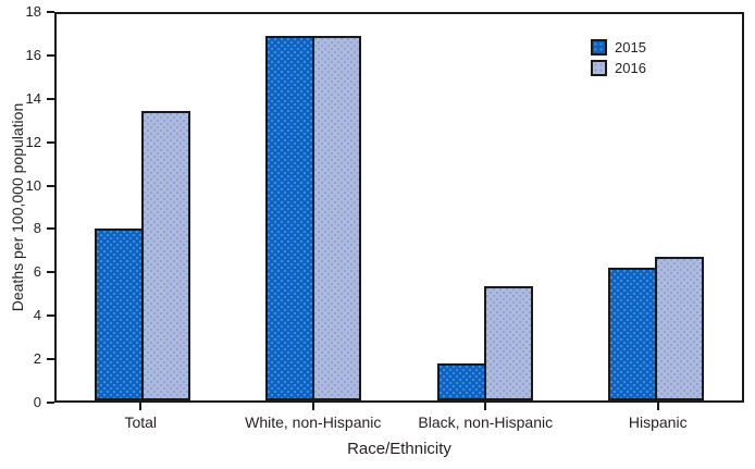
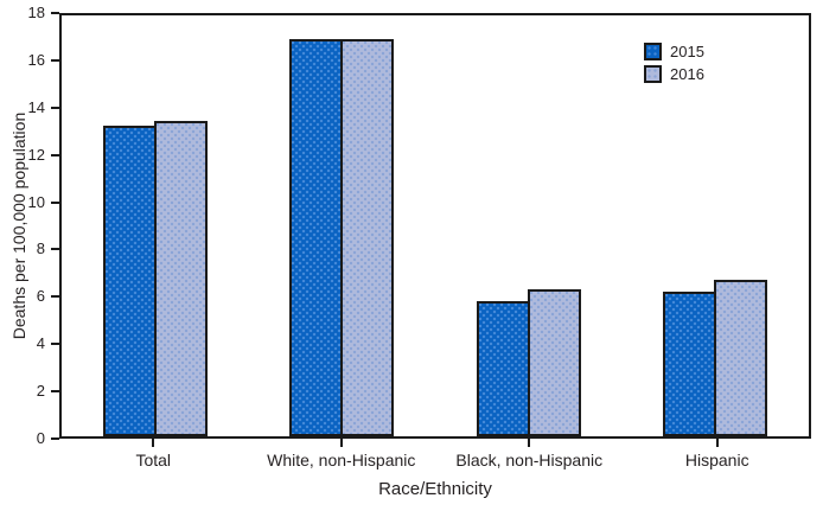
2015/Total: 8.0 -> 13.3
2015/Black, non-Hispanic: 1.7 -> 5.8
2016/Black, non-Hispanic: 5.3 -> 6.3
